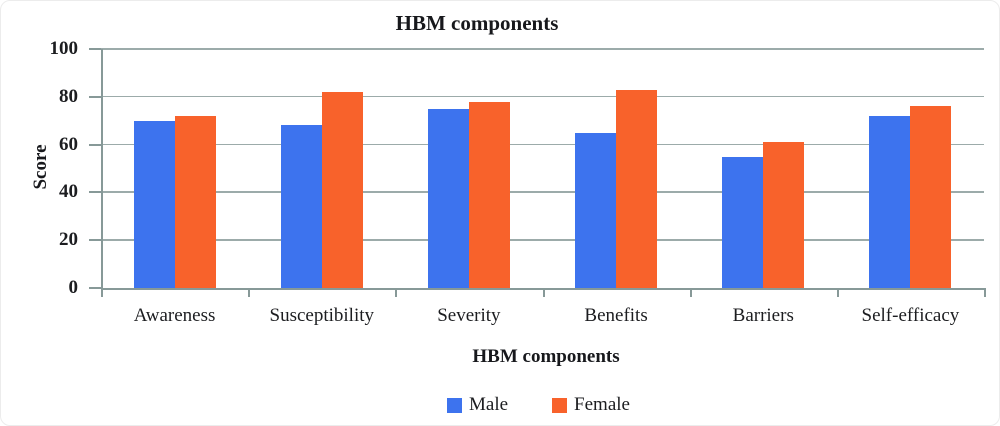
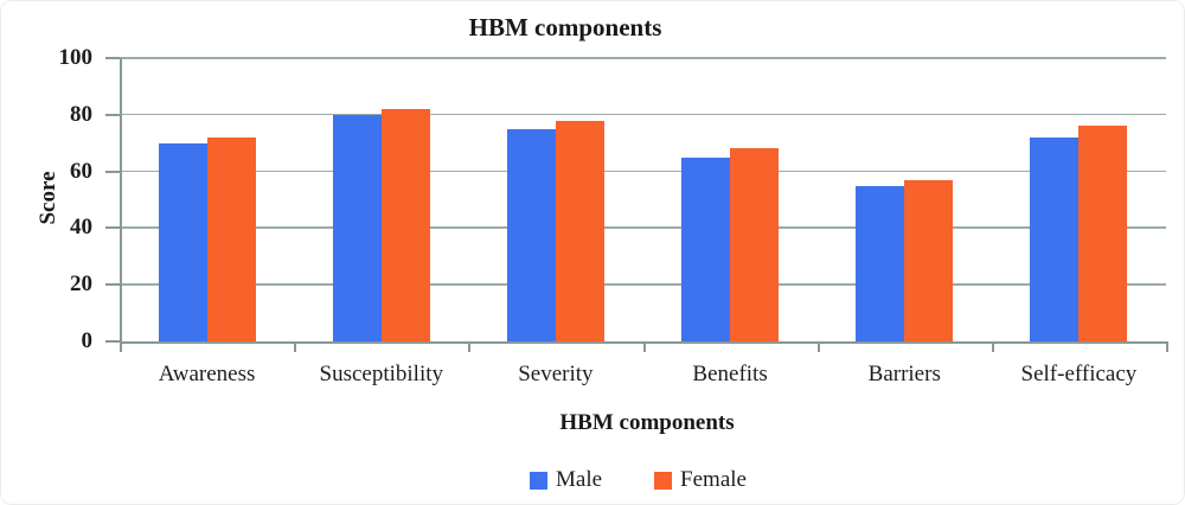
Male/Susceptibility: 68 -> 80
Female/Benefits: 83 -> 68
Female/Barriers: 61 -> 57
